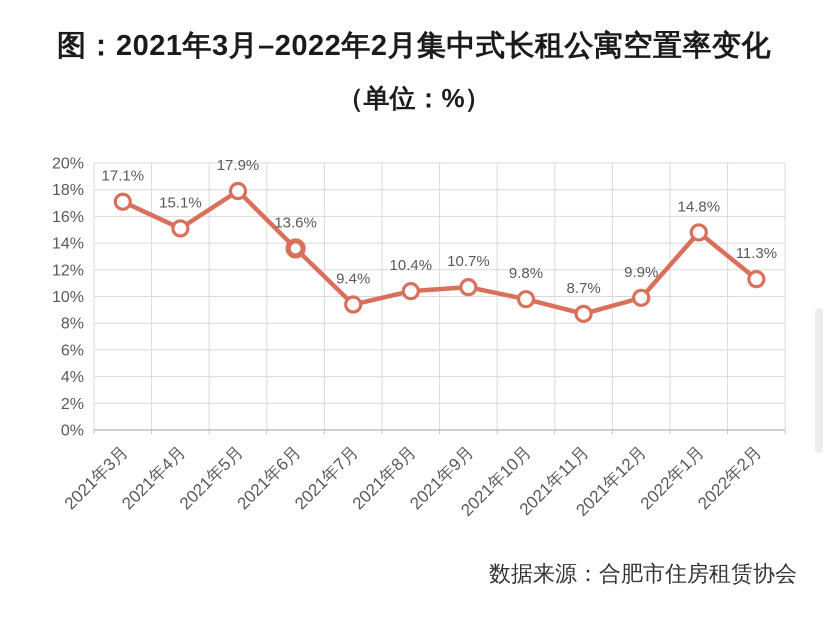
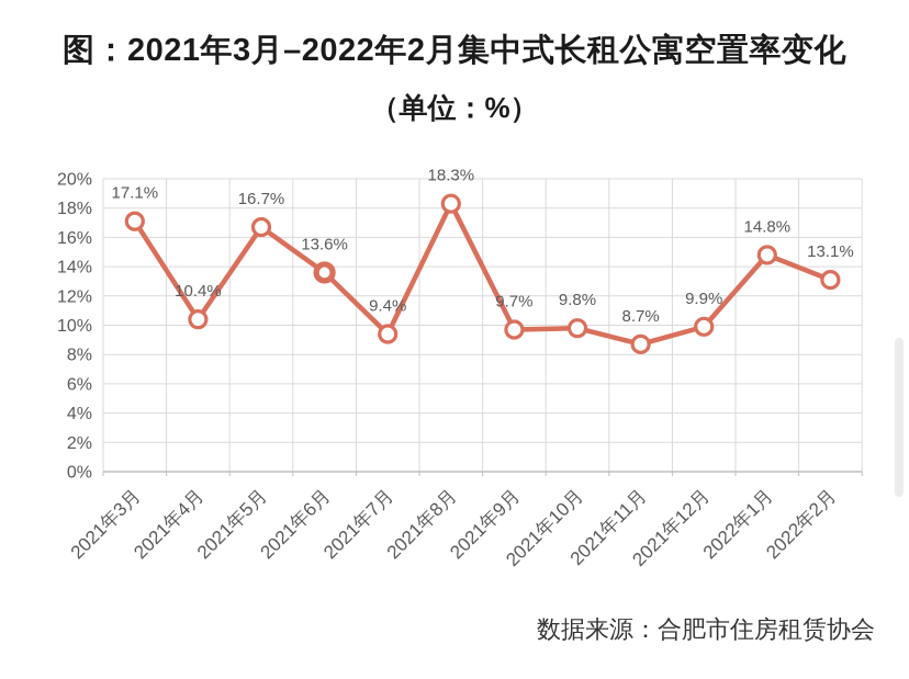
2021年4月: 15.1% -> 10.4%
2021年5月: 17.9% -> 16.7%
2021年8月: 10.4% -> 18.3%
2021年9月: 10.7% -> 9.7%
2022年2月: 11.3% -> 13.1%
